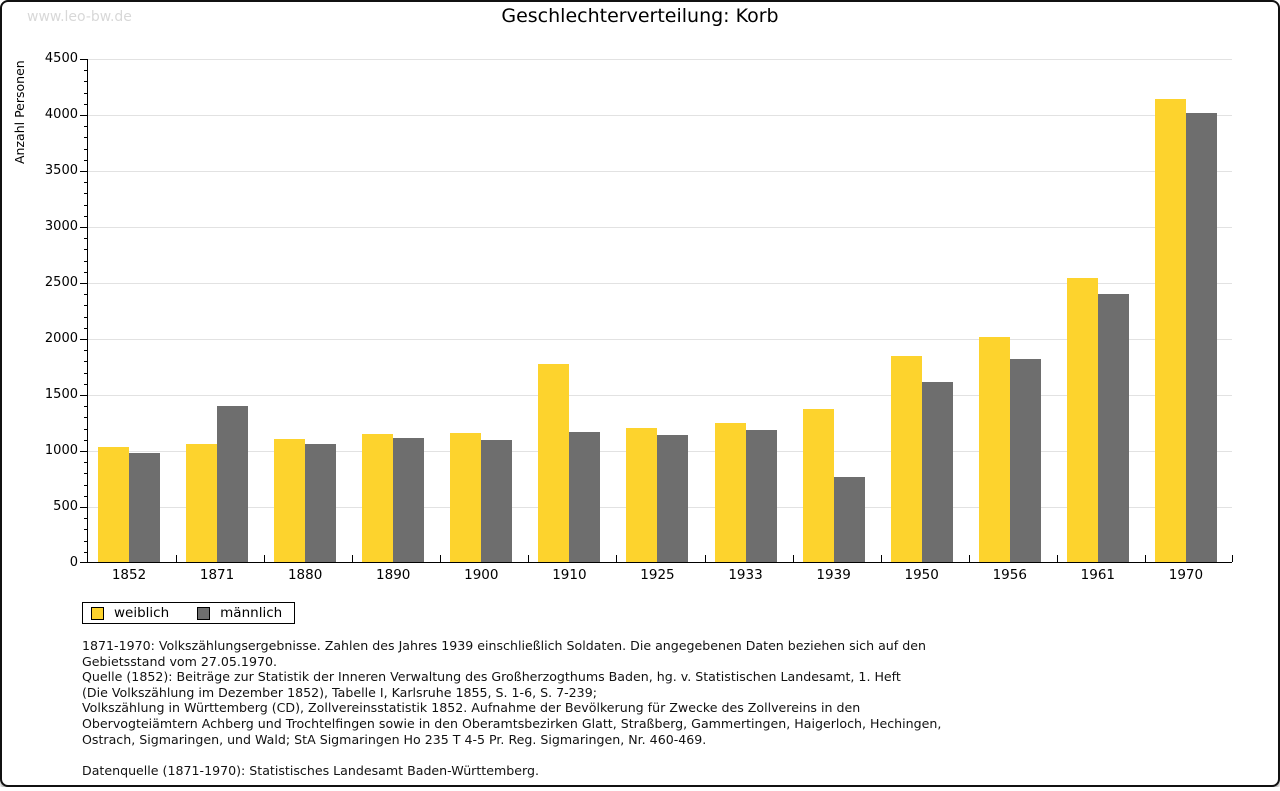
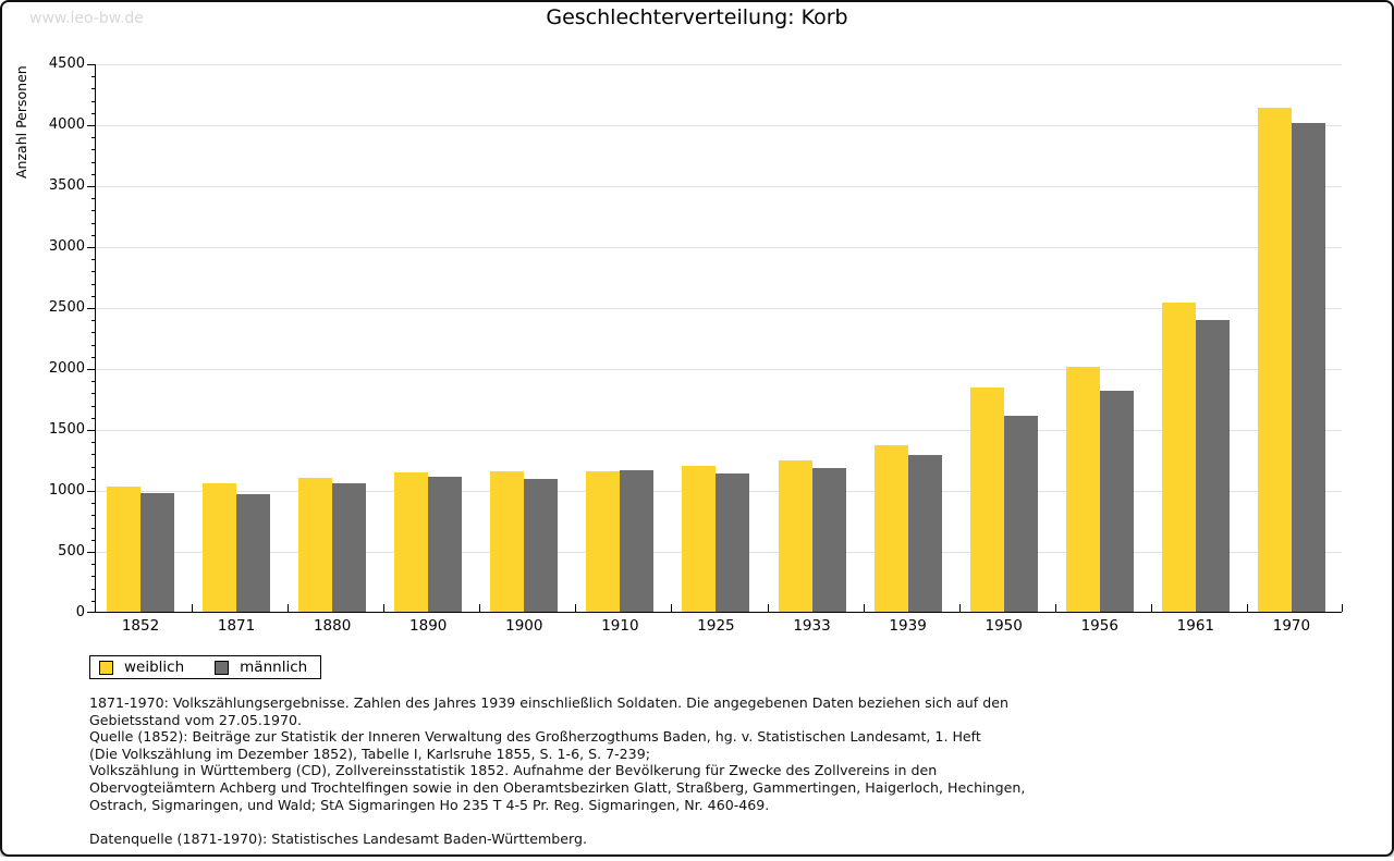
männlich/1871: 1390 -> 960
weiblich/1910: 1770 -> 1160
männlich/1939: 760 -> 1290
